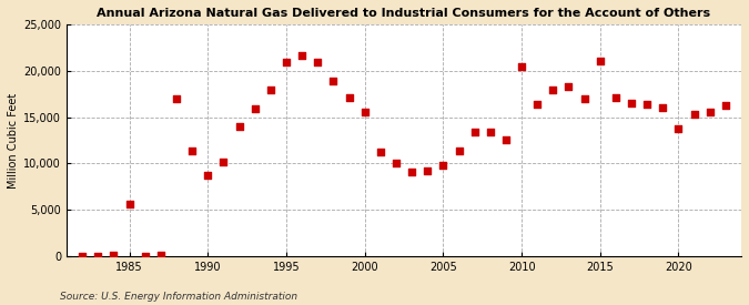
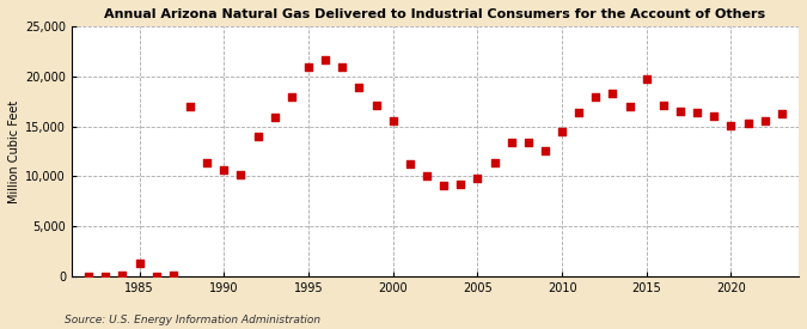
1985: 5,600 -> 1,300
1990: 8,800 -> 10,600
2010: 20,400 -> 14,500
2015: 21,000 -> 19,700
2020: 13,800 -> 15,100
